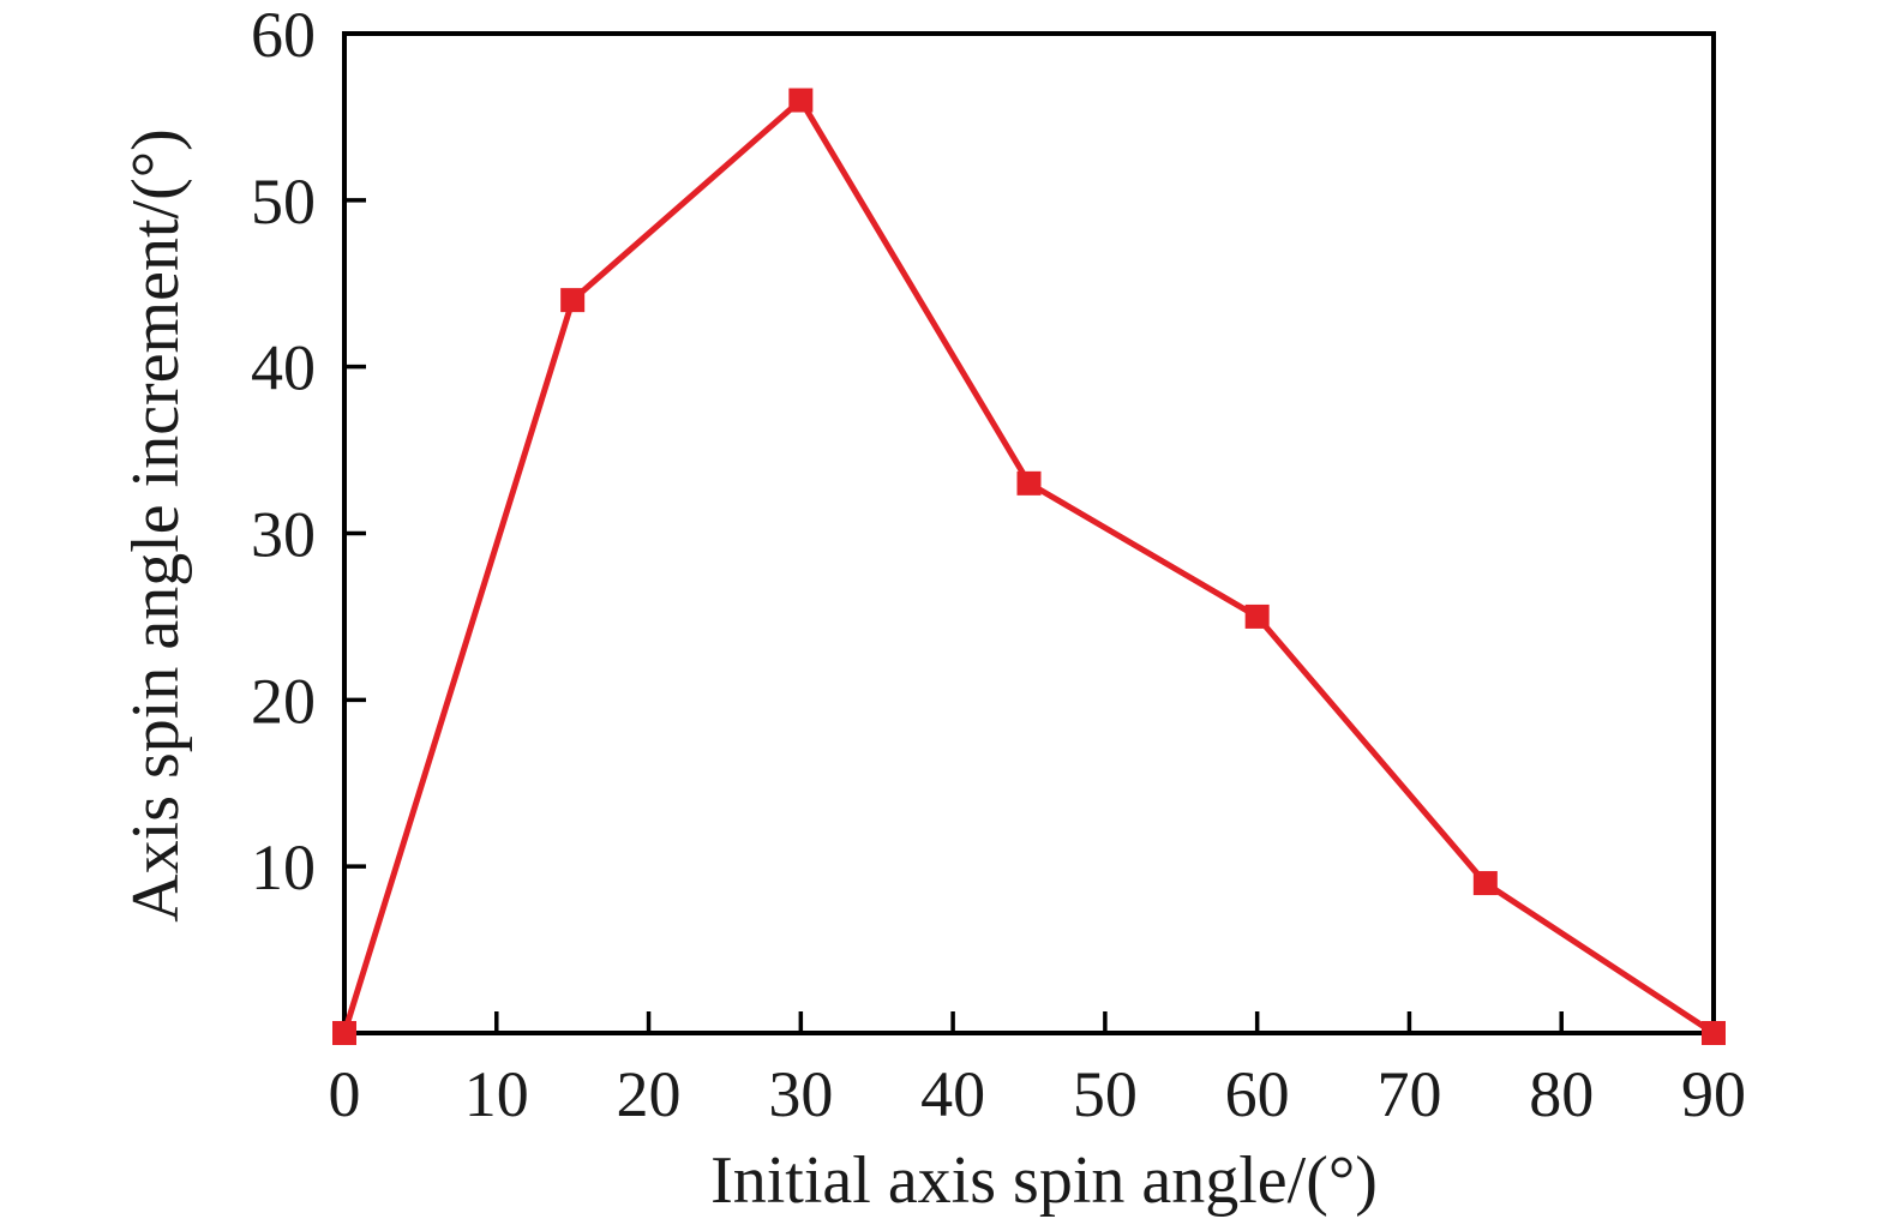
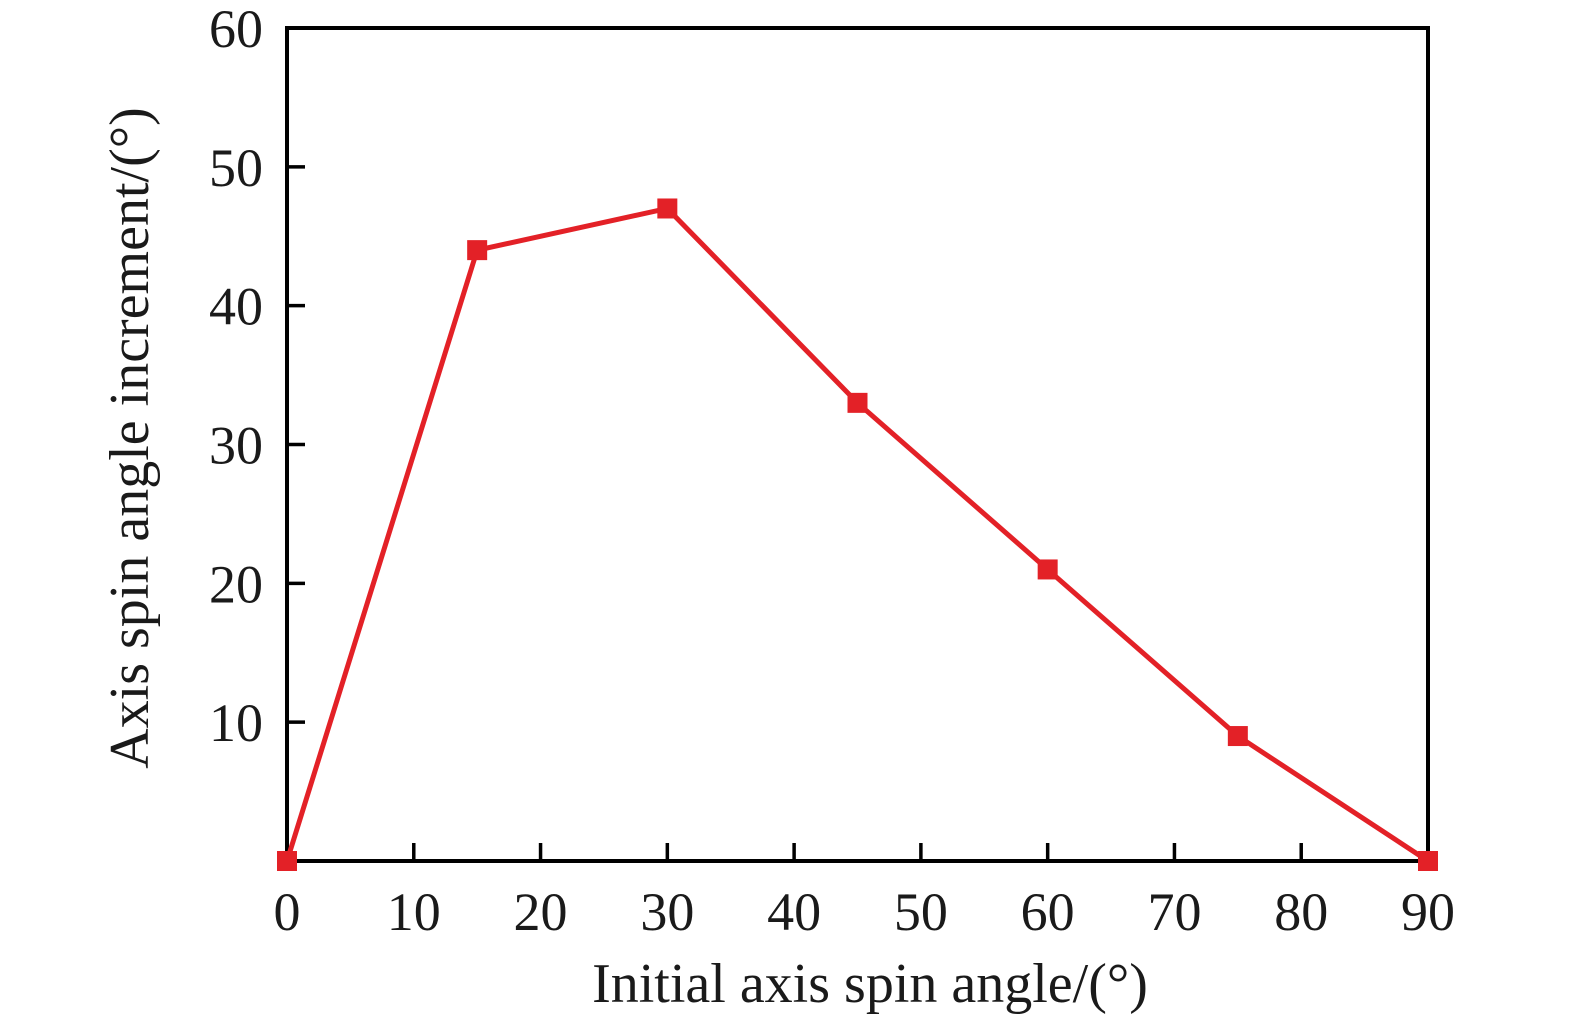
30: 56 -> 47
60: 25 -> 21
